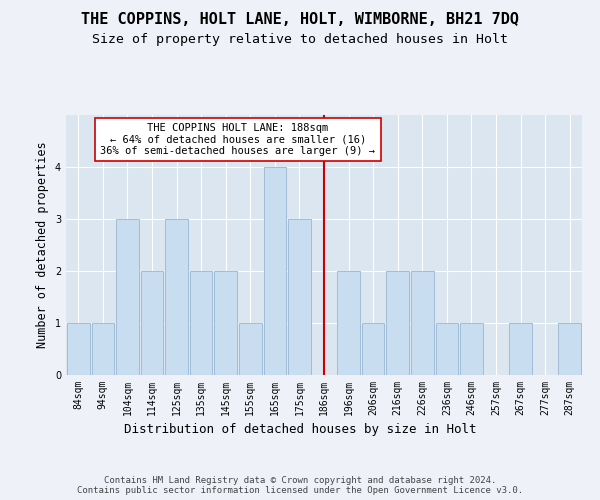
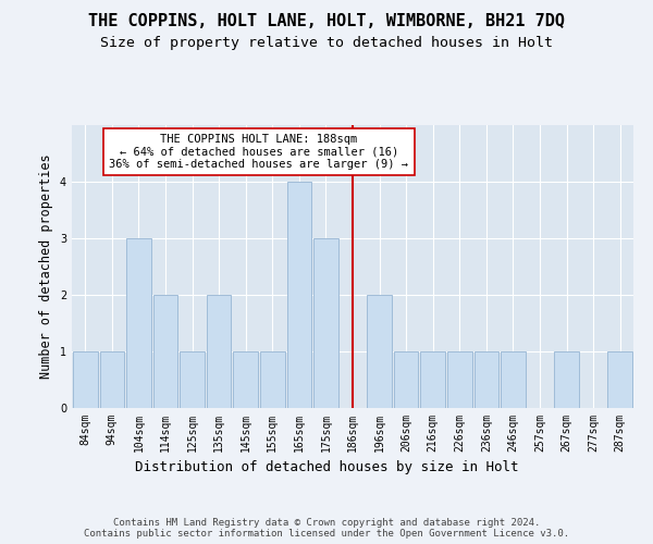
125sqm: 3 -> 1
145sqm: 2 -> 1
216sqm: 2 -> 1
226sqm: 2 -> 1
